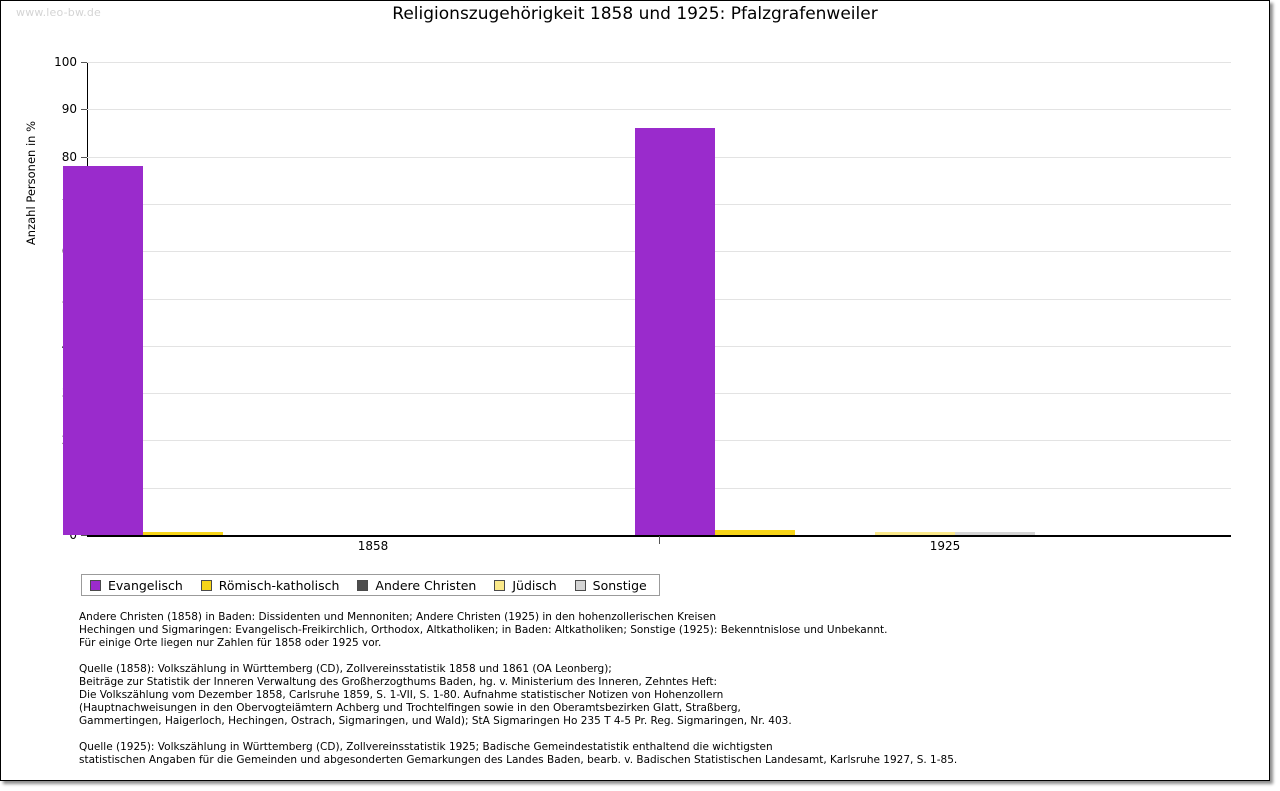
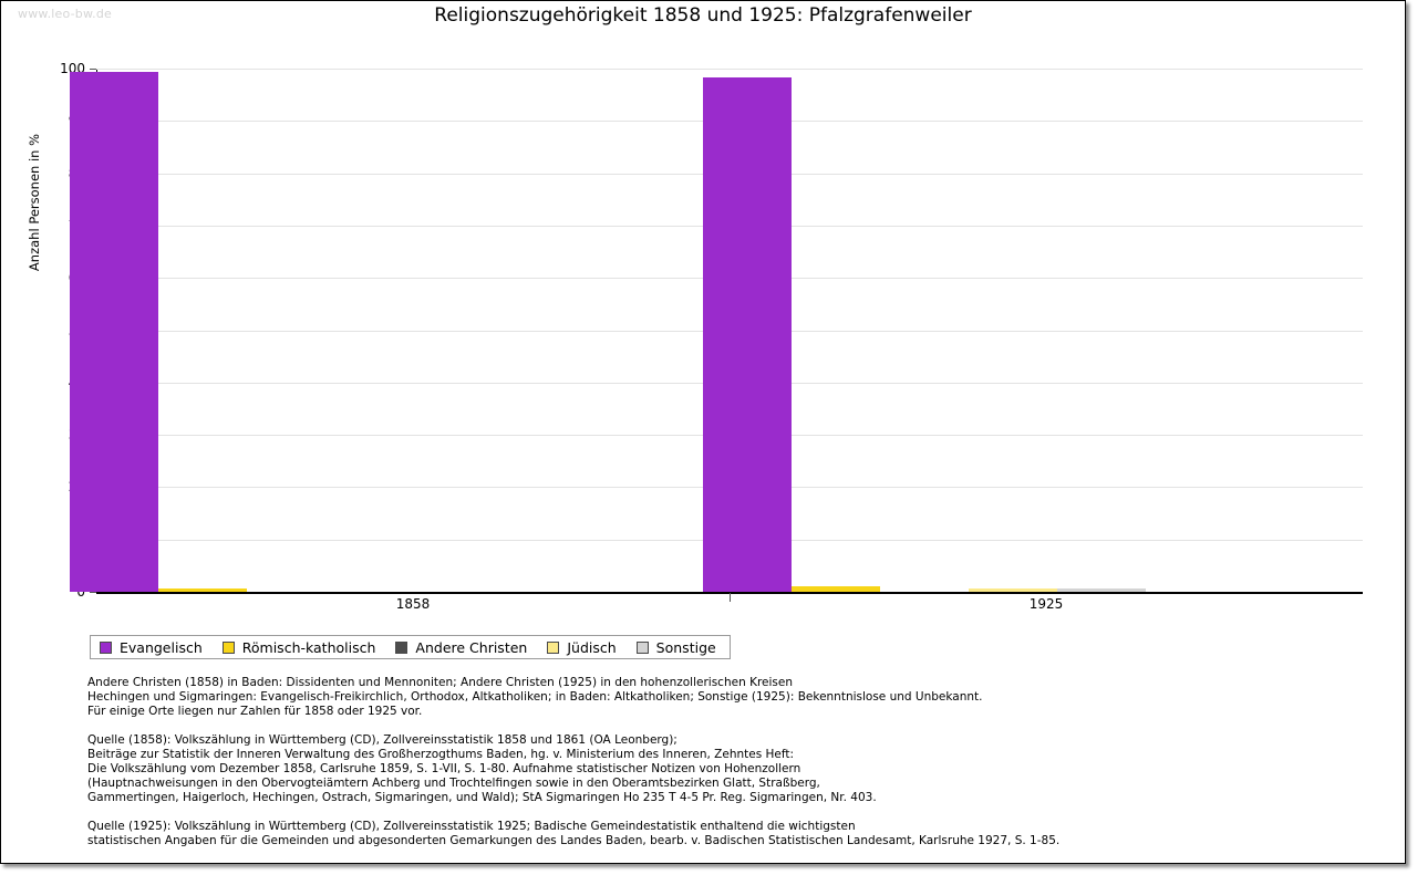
Evangelisch/1858: 78 -> 99
Evangelisch/1925: 86 -> 98
